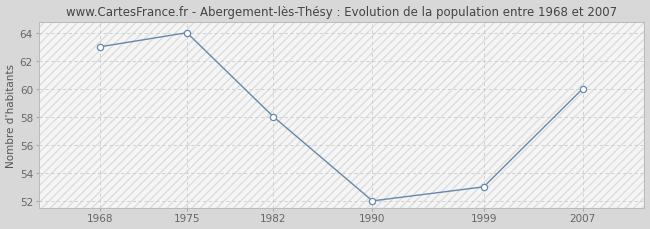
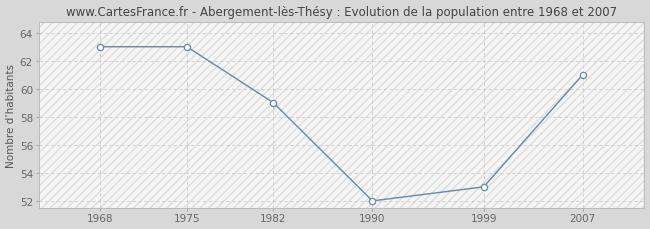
1975: 64 -> 63
1982: 58 -> 59
2007: 60 -> 61
